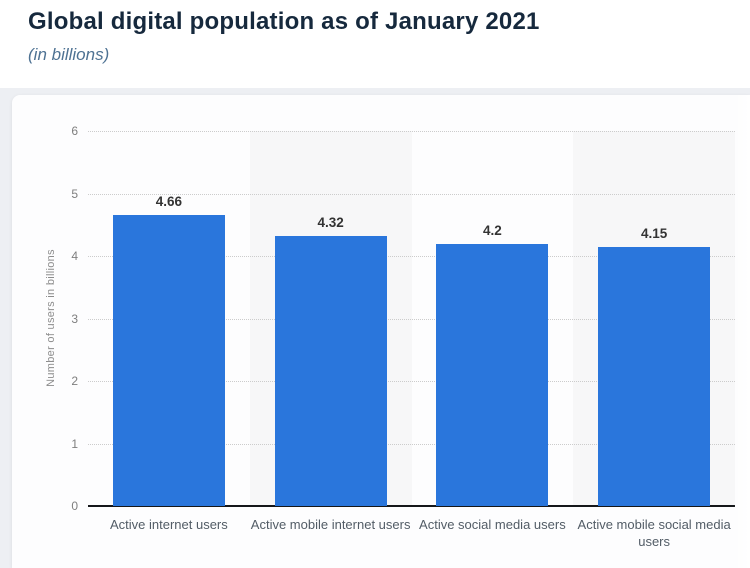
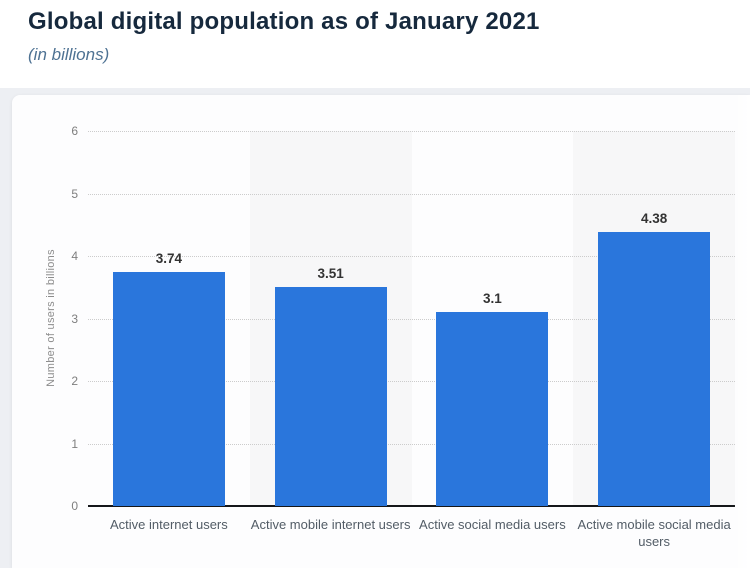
Active internet users: 4.66 -> 3.74
Active mobile internet users: 4.32 -> 3.51
Active social media users: 4.2 -> 3.1
Active mobile social media users: 4.15 -> 4.38
